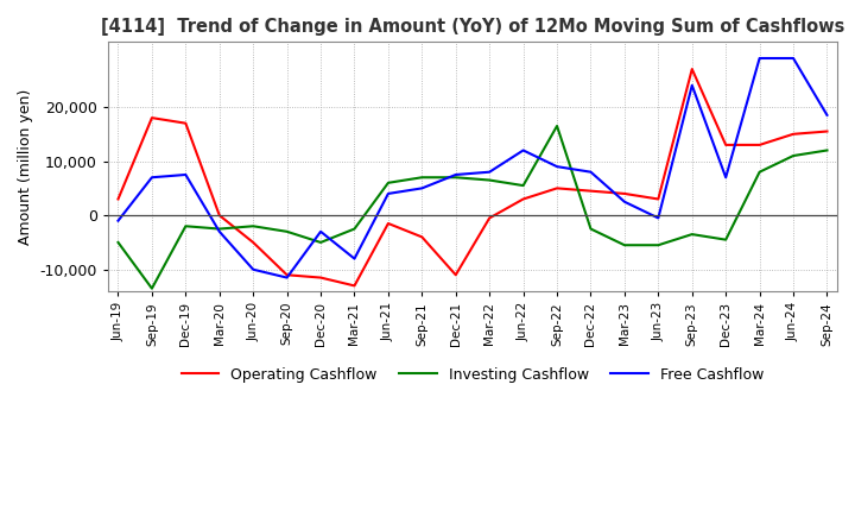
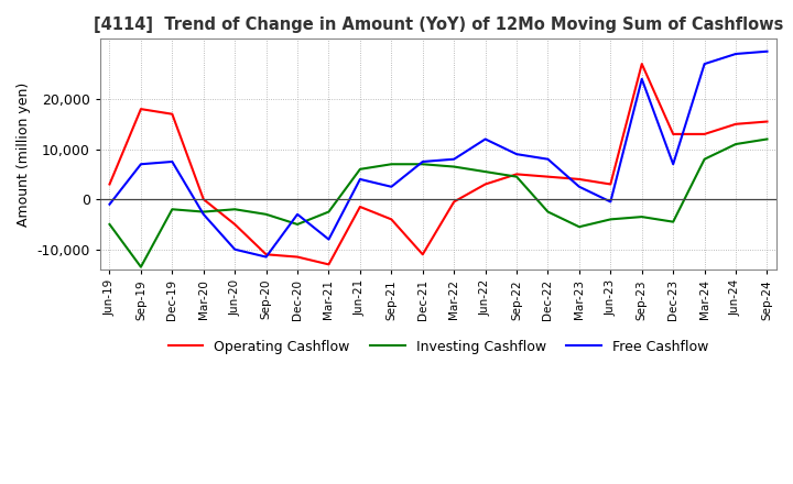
Free Cashflow/Sep-21: 5,000 -> 2,500
Investing Cashflow/Sep-22: 16,500 -> 4,500
Investing Cashflow/Jun-23: -5,500 -> -4,000
Free Cashflow/Mar-24: 29,000 -> 27,000
Free Cashflow/Sep-24: 18,500 -> 29,500
